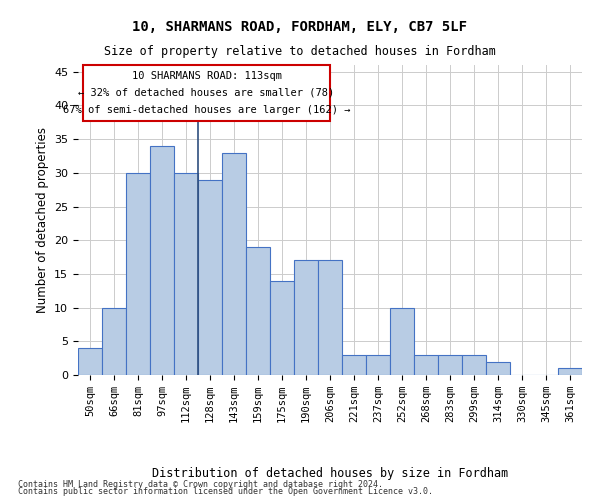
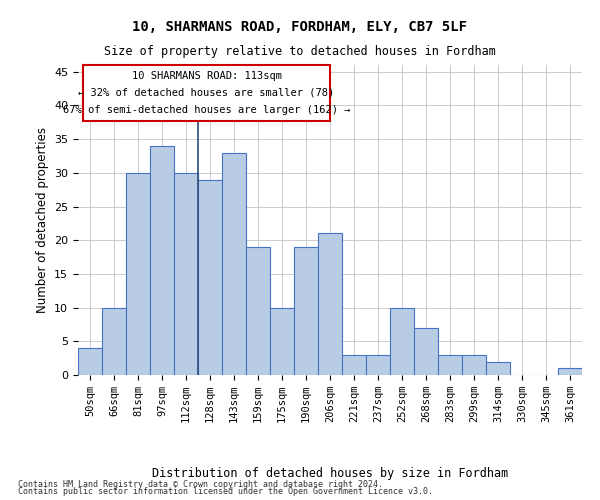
175sqm: 14 -> 10
190sqm: 17 -> 19
206sqm: 17 -> 21
268sqm: 3 -> 7
